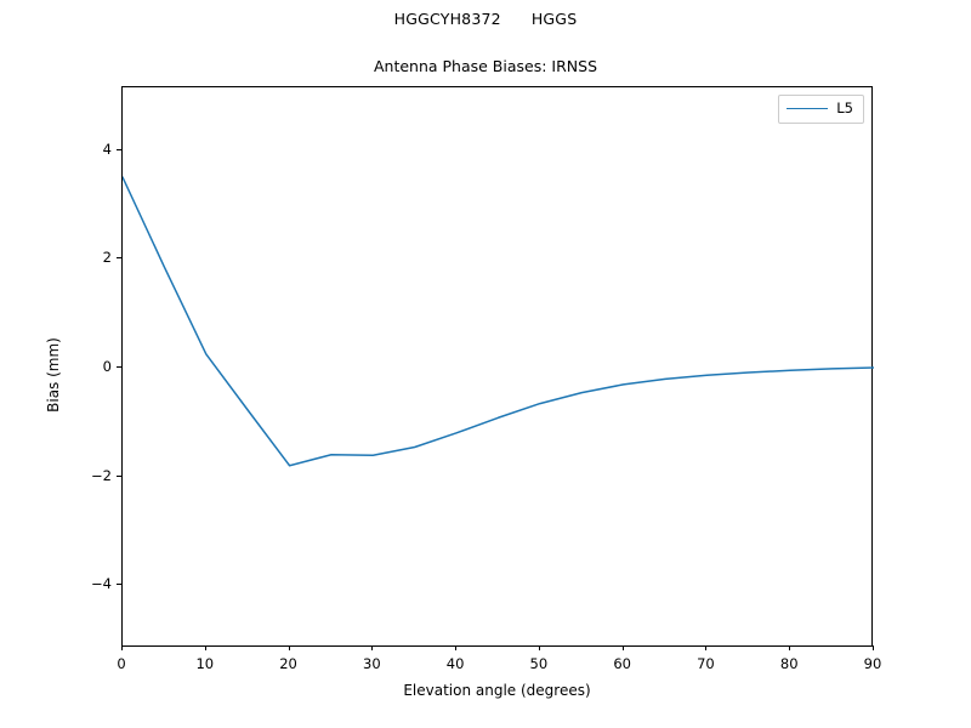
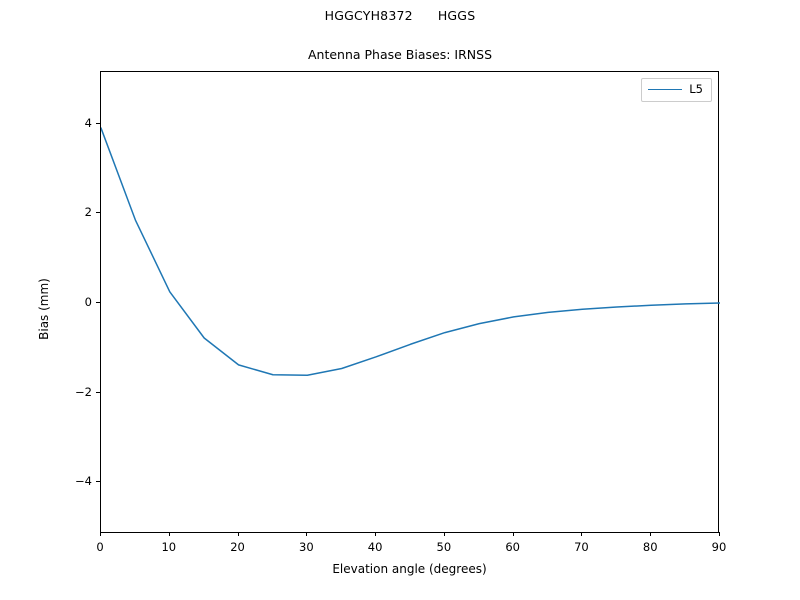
0: 3.5 -> 3.9
20: -1.8 -> -1.4
